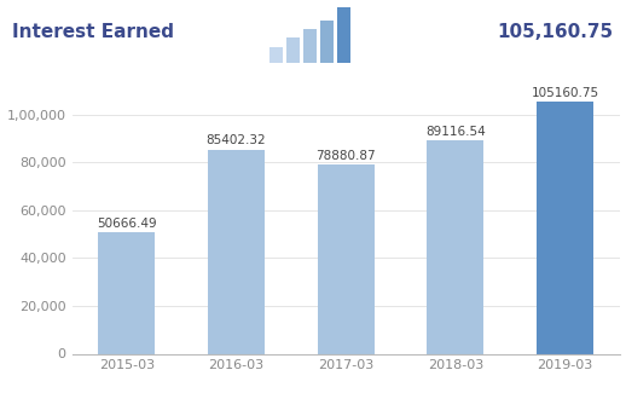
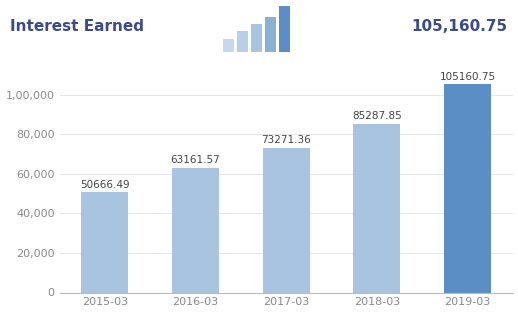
2016-03: 85402.32 -> 63161.57
2017-03: 78880.87 -> 73271.36
2018-03: 89116.54 -> 85287.85
